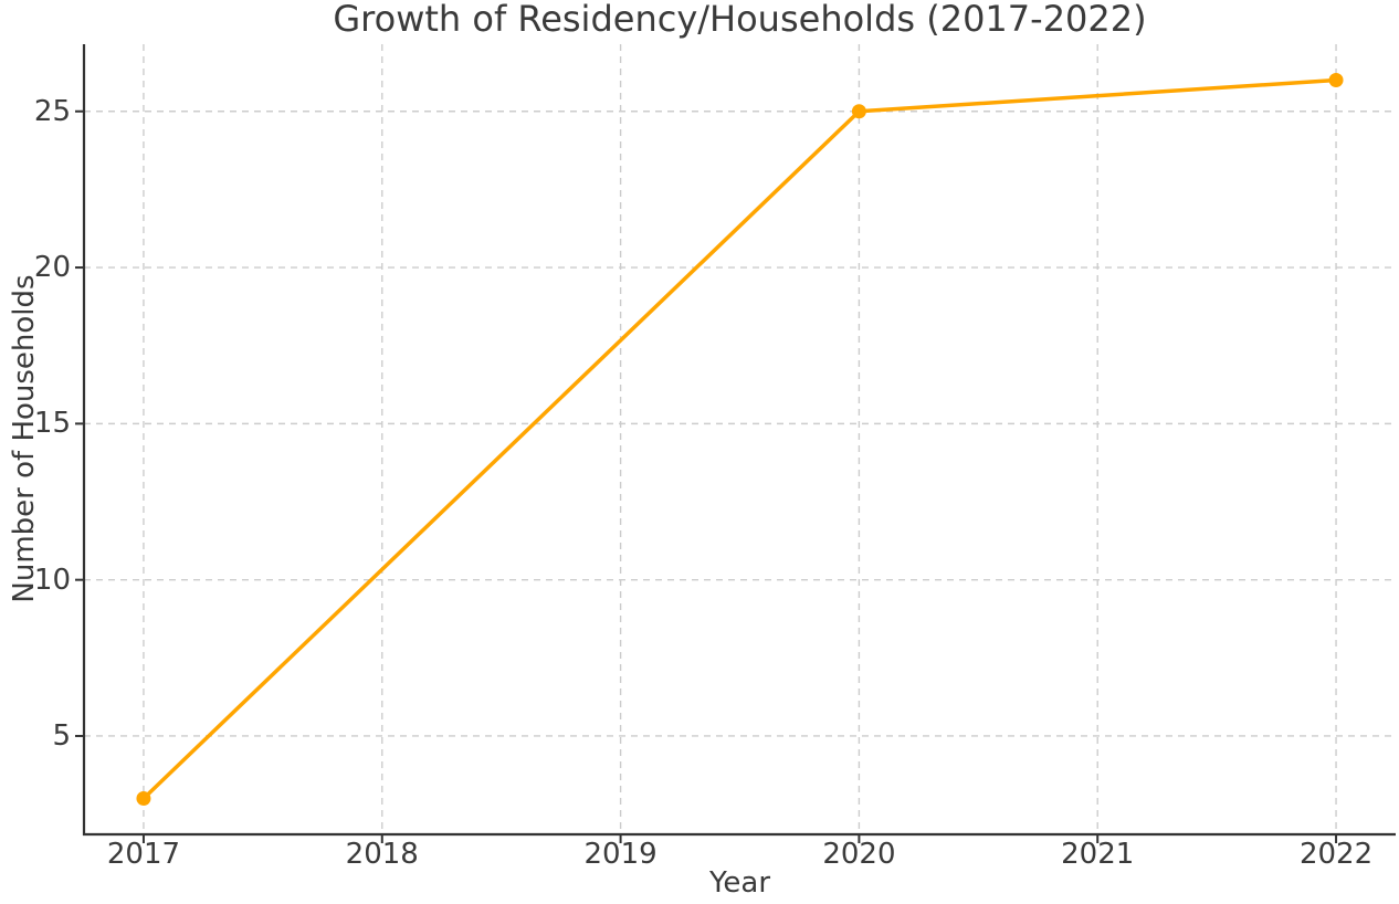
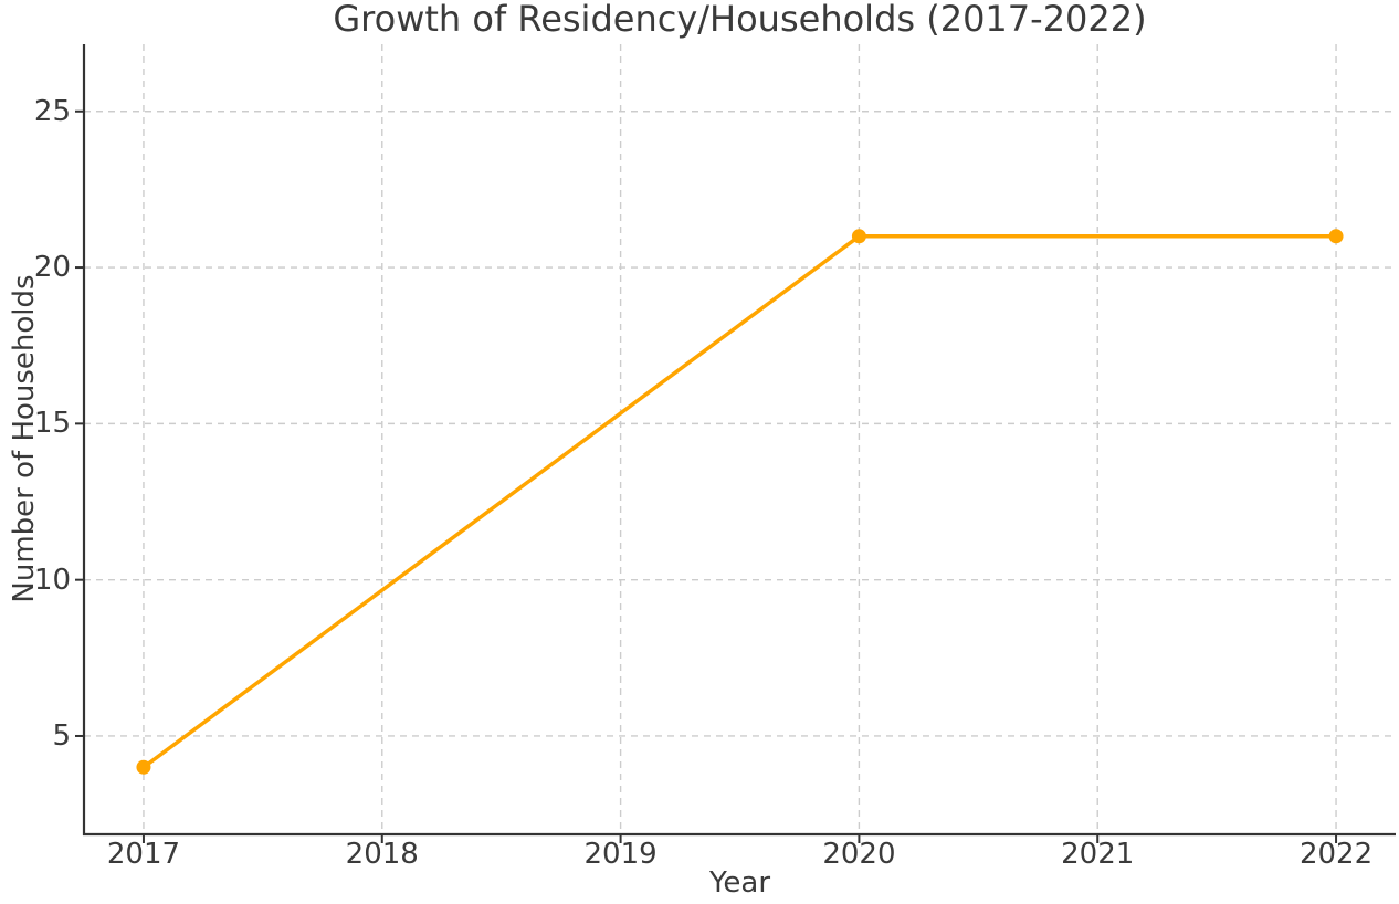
2017: 3 -> 4
2020: 25 -> 21
2022: 26 -> 21
